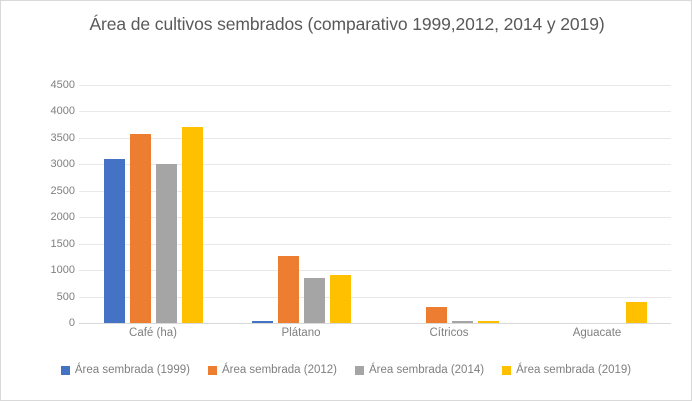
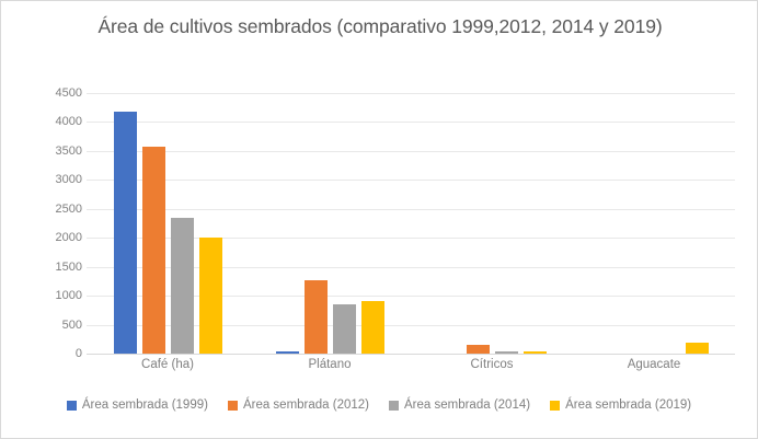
Área sembrada (1999)/Café (ha): 3100 -> 4200
Área sembrada (2014)/Café (ha): 3000 -> 2300
Área sembrada (2019)/Café (ha): 3700 -> 2000
Área sembrada (2012)/Cítricos: 300 -> 200
Área sembrada (2019)/Aguacate: 400 -> 200
